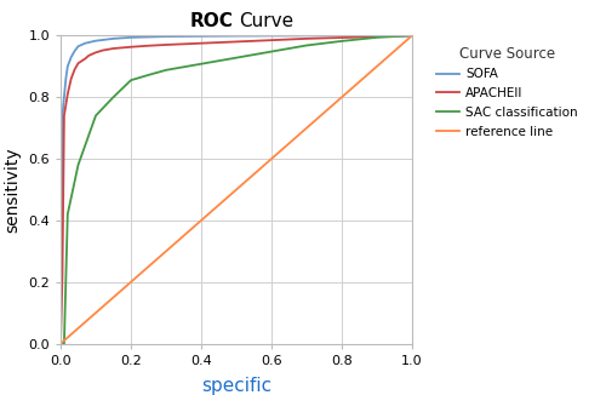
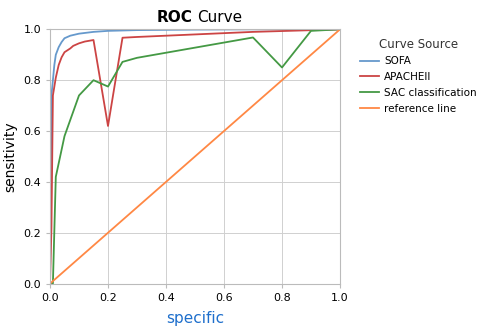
APACHEII/0.2: 0.963 -> 0.620
SAC classification/0.2: 0.855 -> 0.775
SAC classification/0.8: 0.982 -> 0.850
